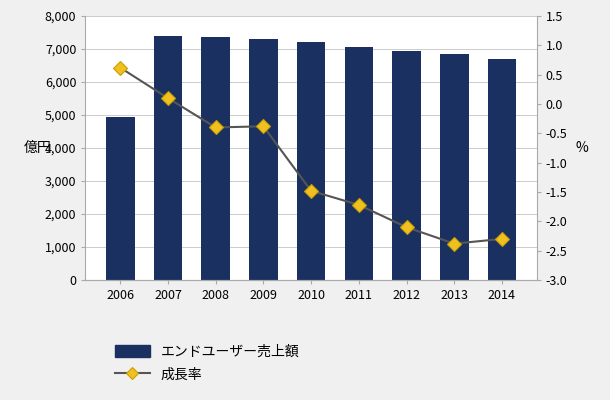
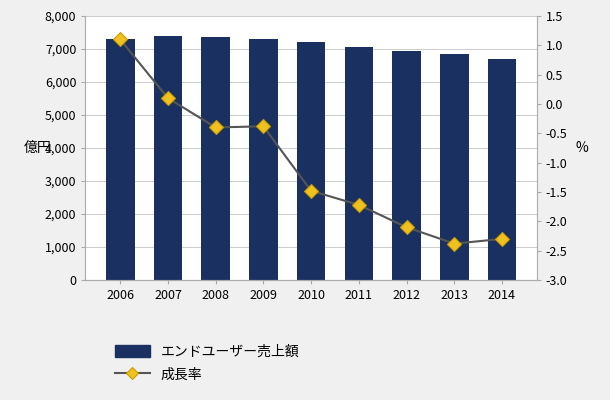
エンドユーザー売上額/2006: 4,950 -> 7,300
成長率/2006: 0.62 -> 1.10
